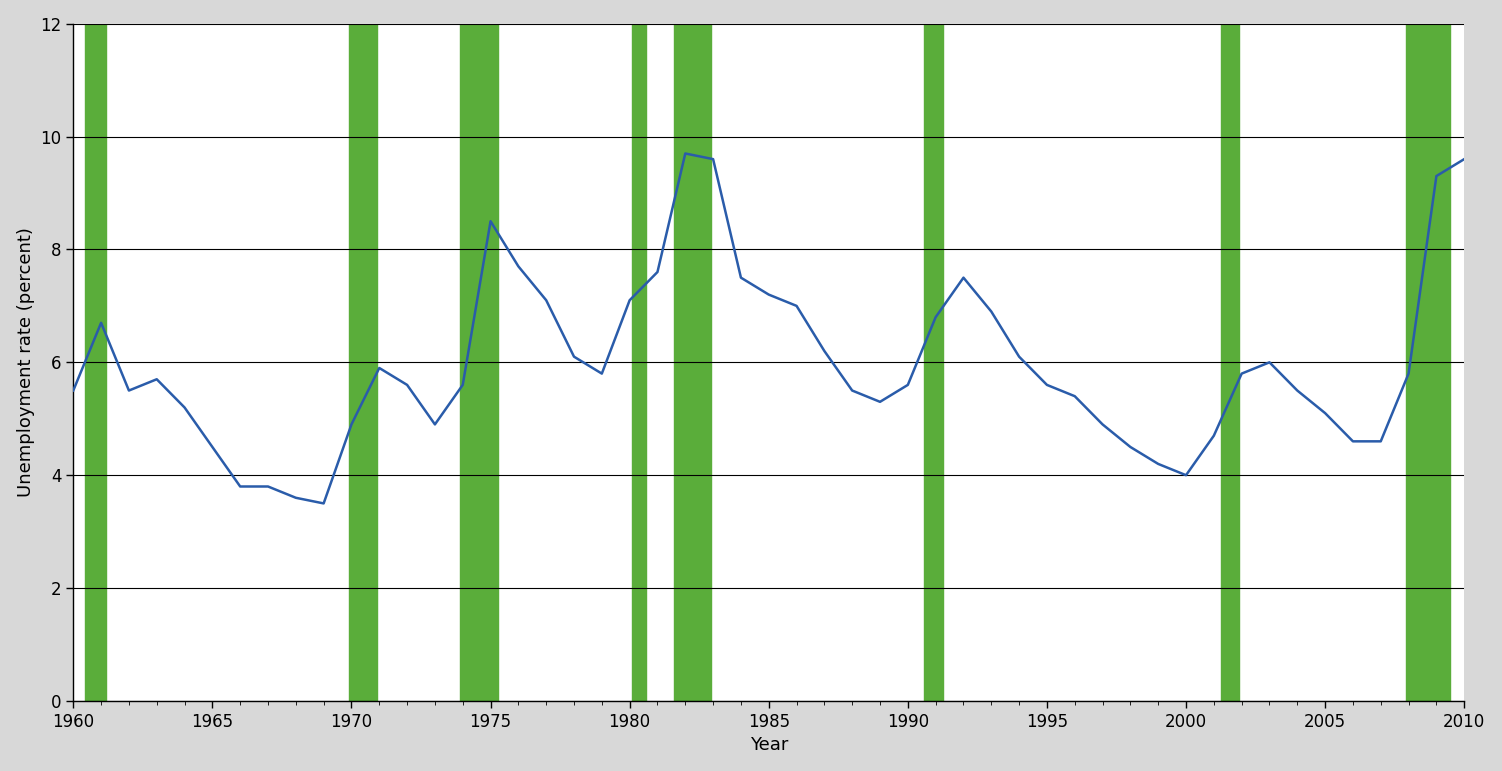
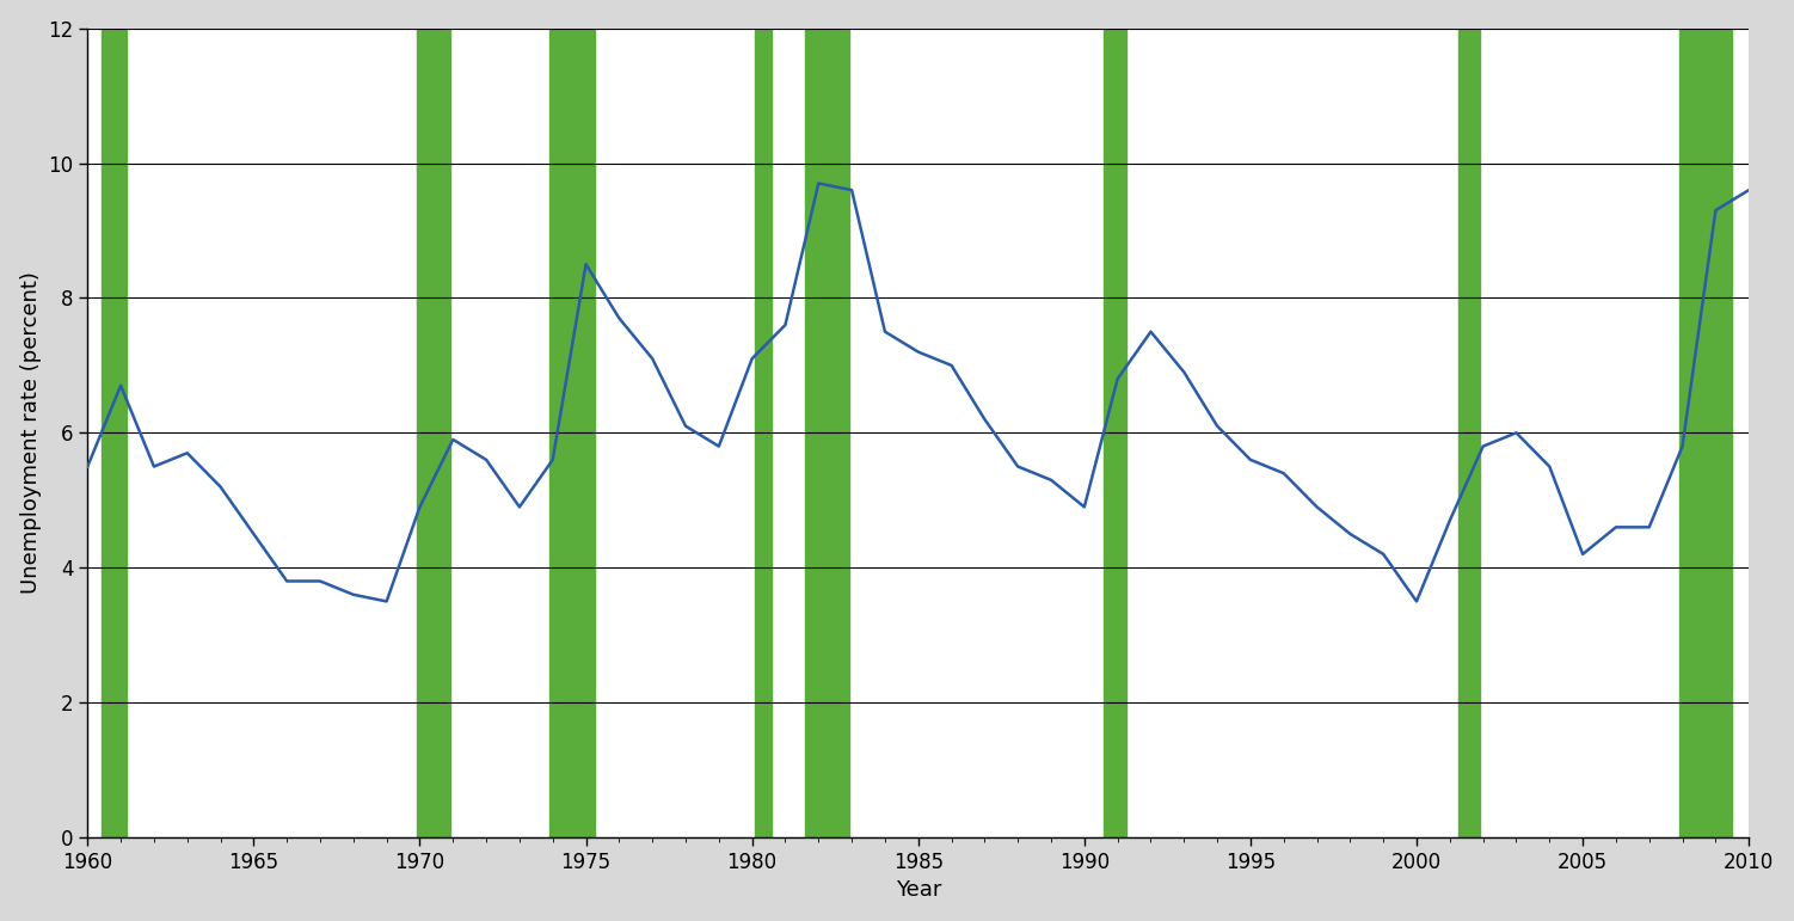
1990: 5.6 -> 4.9
2000: 4.0 -> 3.5
2005: 5.1 -> 4.2
